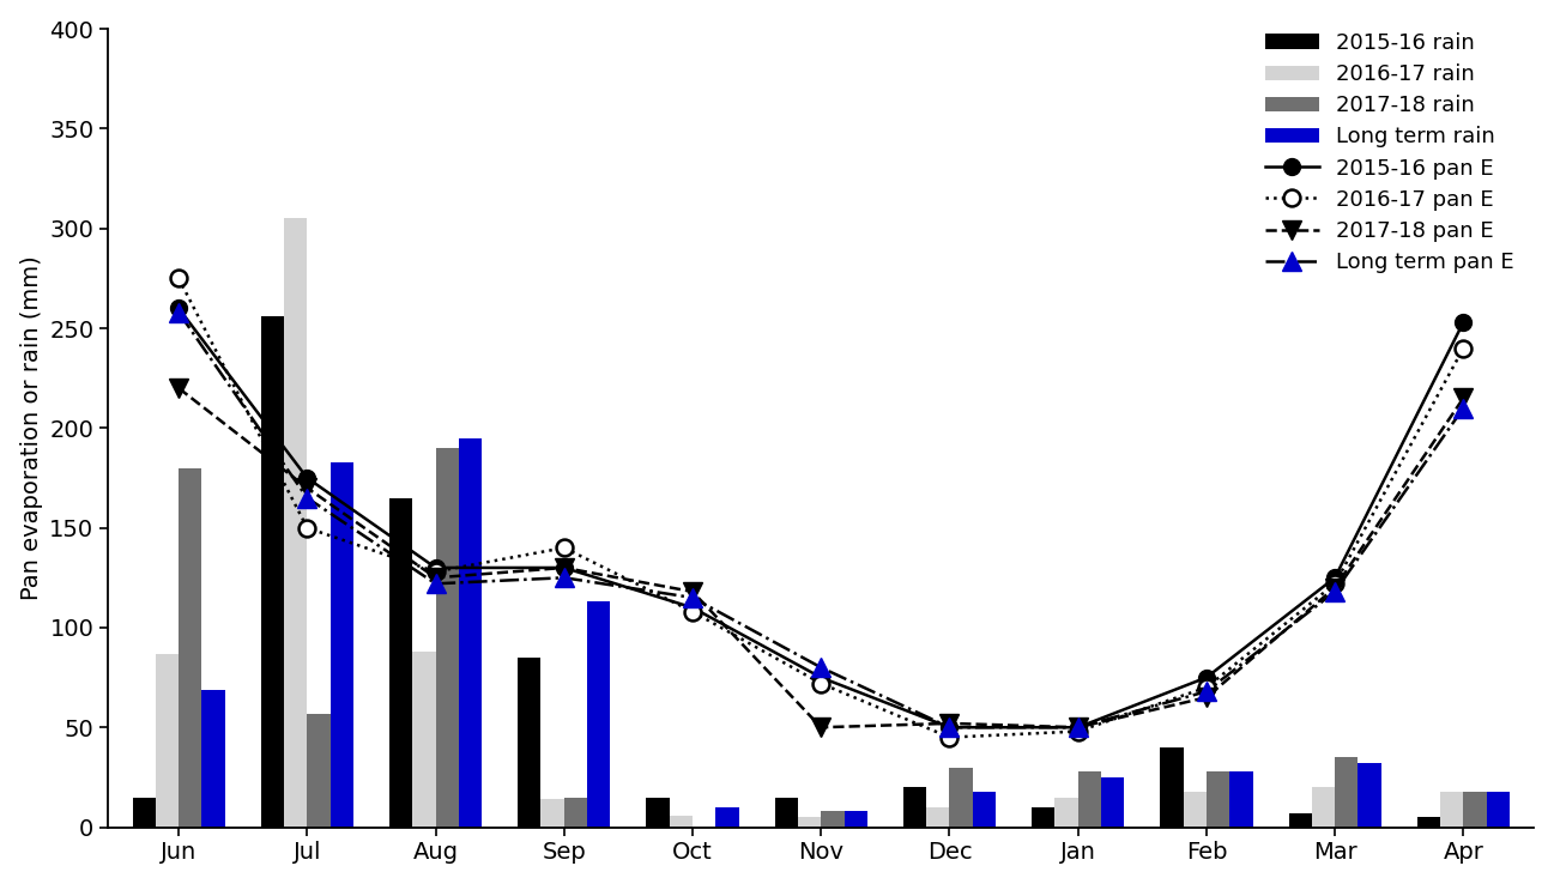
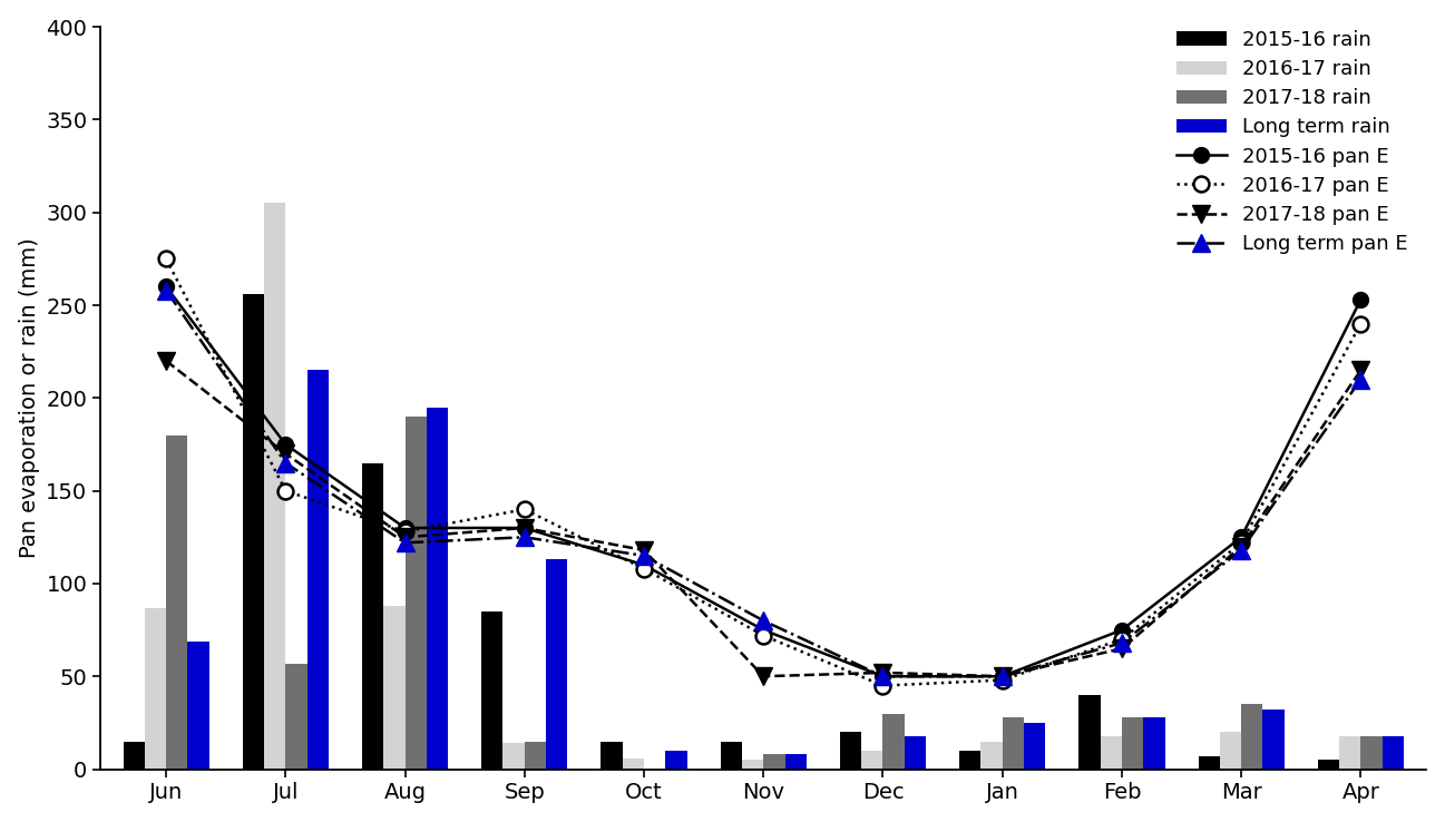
Long term rain/Jul: 183 -> 215
